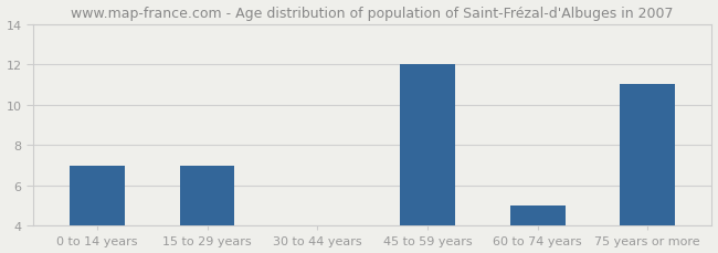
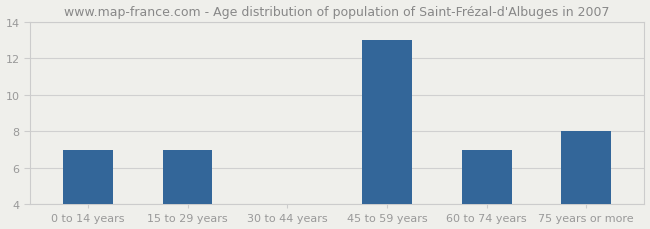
45 to 59 years: 12.0 -> 13.0
60 to 74 years: 5.0 -> 7.0
75 years or more: 11.0 -> 8.0
